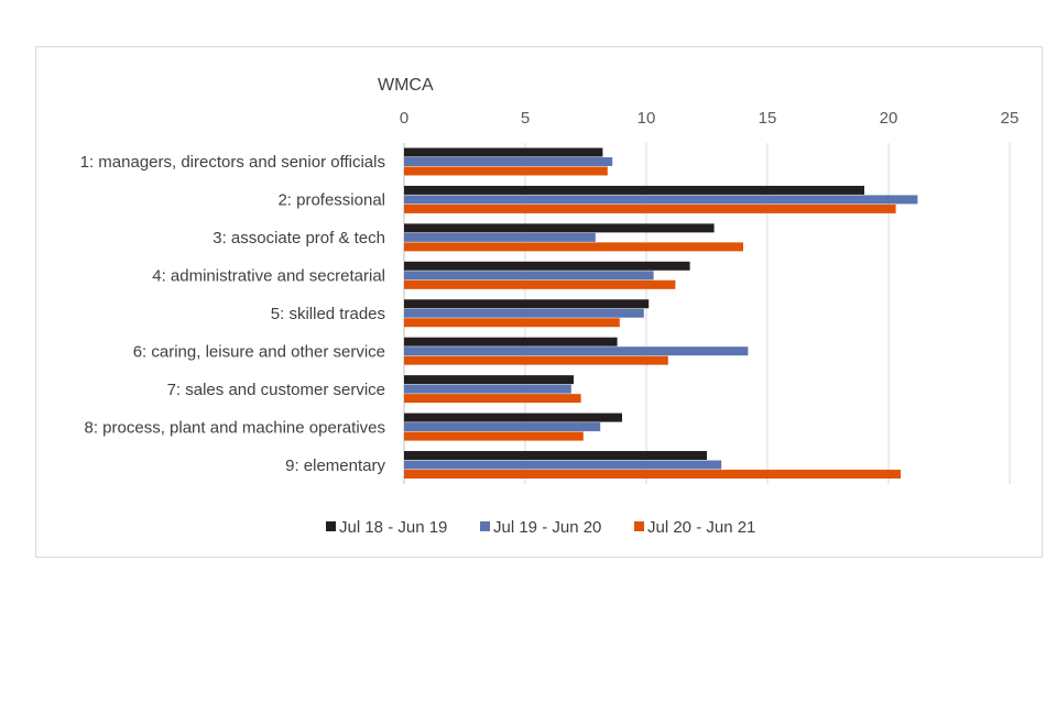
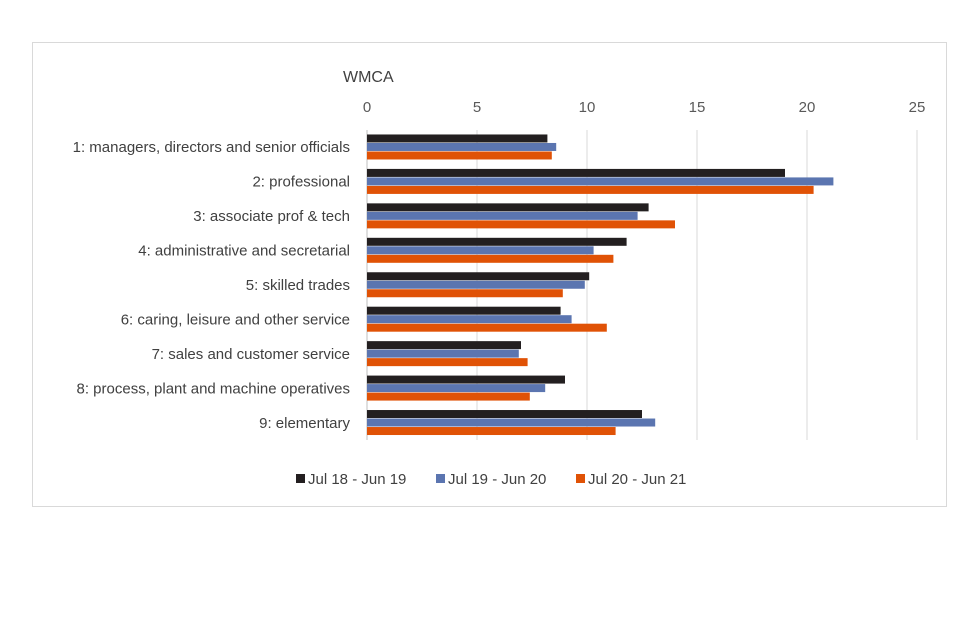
Jul 19 - Jun 20/3: associate prof & tech: 7.9 -> 12.3
Jul 19 - Jun 20/6: caring, leisure and other service: 14.2 -> 9.3
Jul 20 - Jun 21/9: elementary: 20.5 -> 11.3
